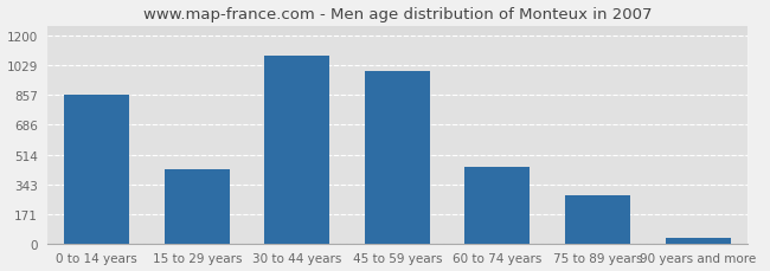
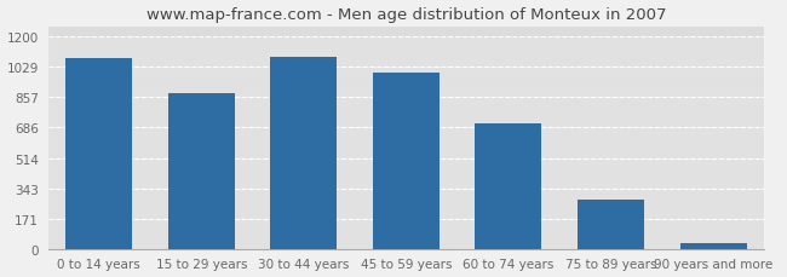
0 to 14 years: 860 -> 1080
15 to 29 years: 430 -> 880
60 to 74 years: 440 -> 710
